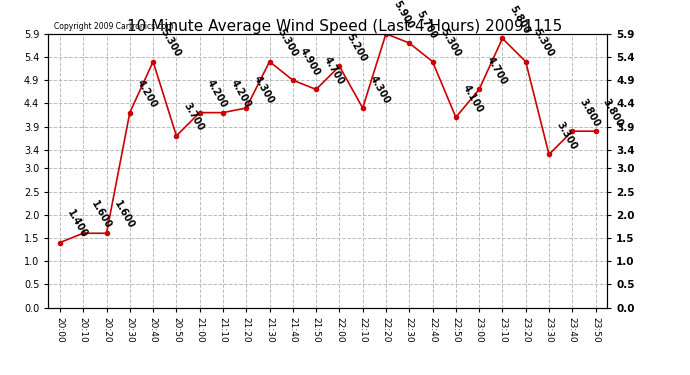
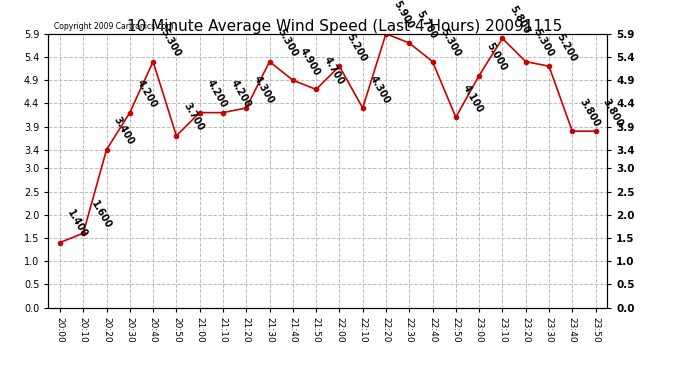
20:20: 1.600 -> 3.400
23:00: 4.700 -> 5.000
23:30: 3.300 -> 5.200
